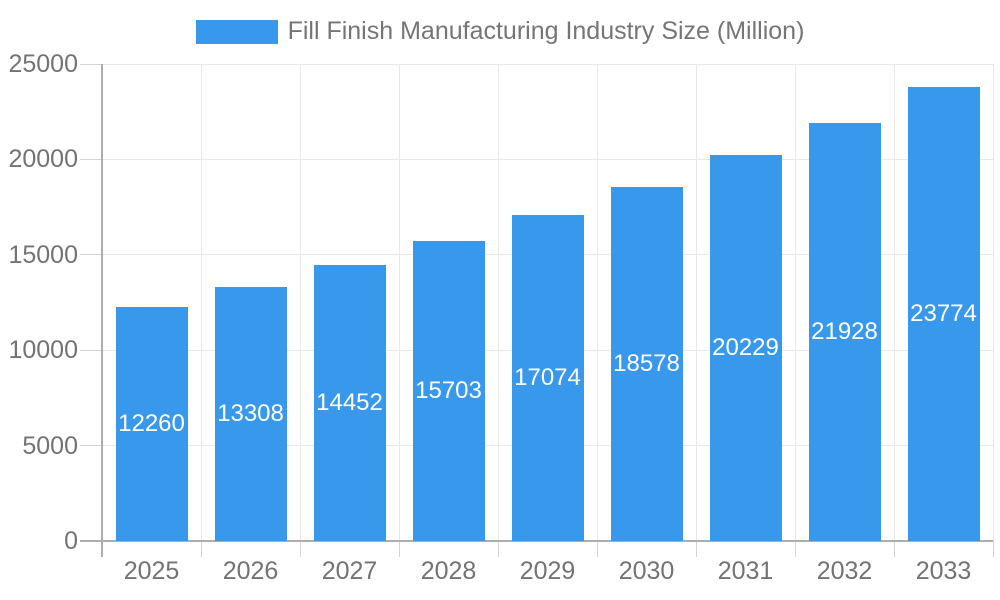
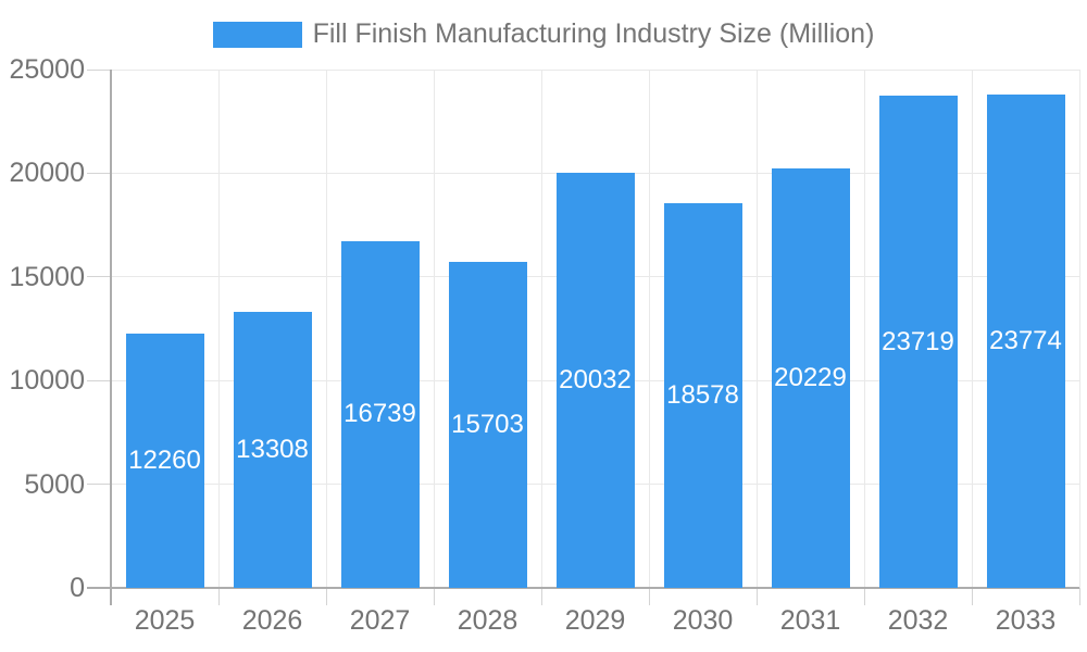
2027: 14452 -> 16739
2029: 17074 -> 20032
2032: 21928 -> 23719
